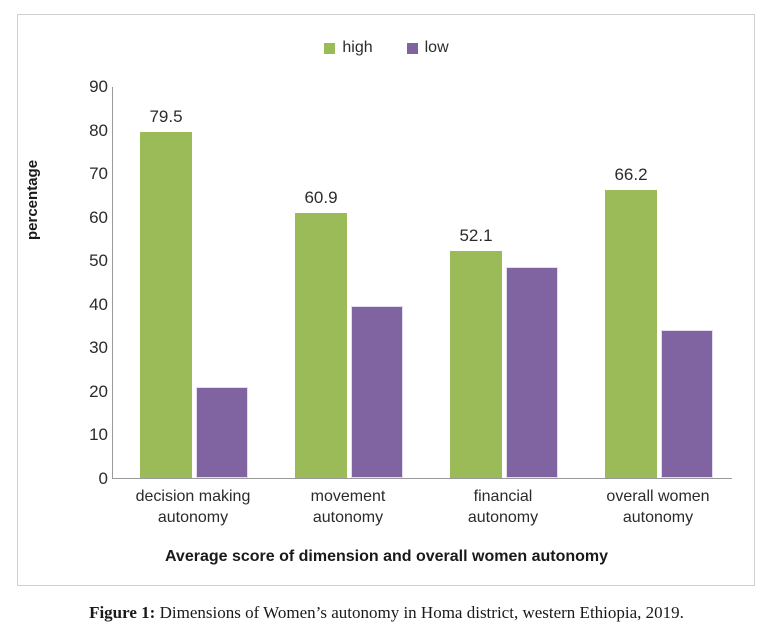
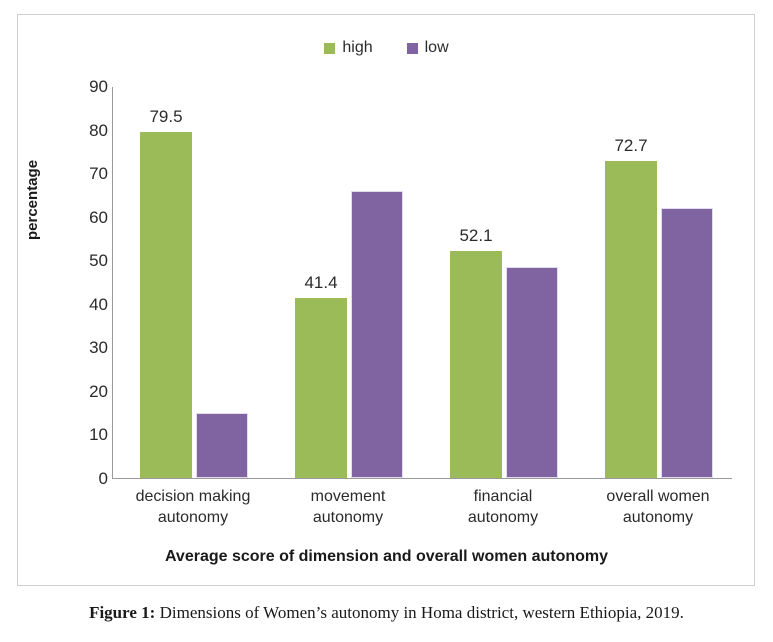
low/decision making autonomy: 21 -> 15
high/movement autonomy: 60.9 -> 41.4
low/movement autonomy: 40 -> 66
high/overall women autonomy: 66.2 -> 72.7
low/overall women autonomy: 34 -> 62
